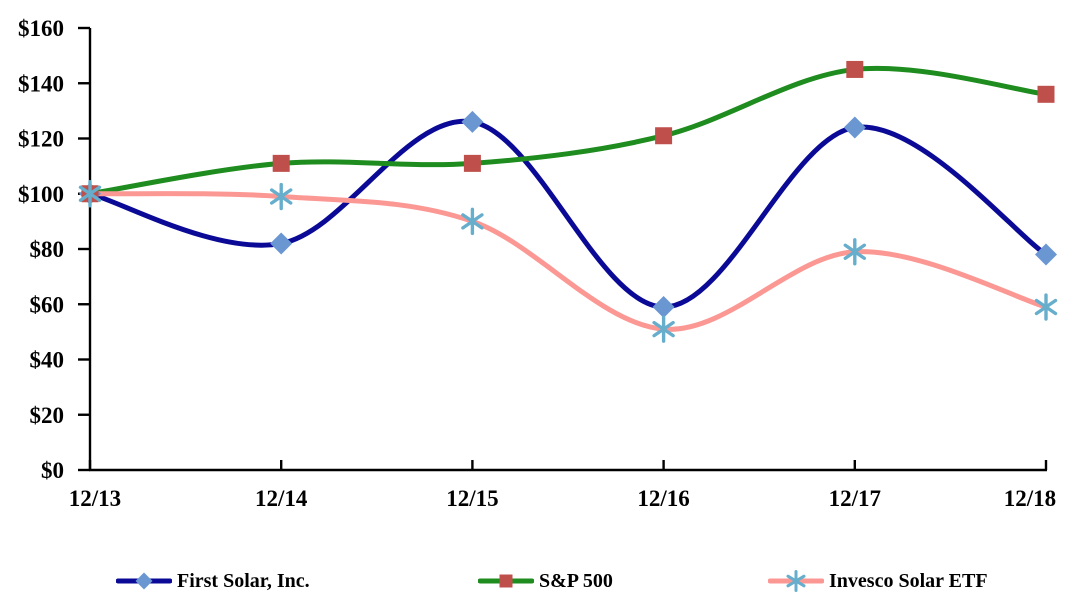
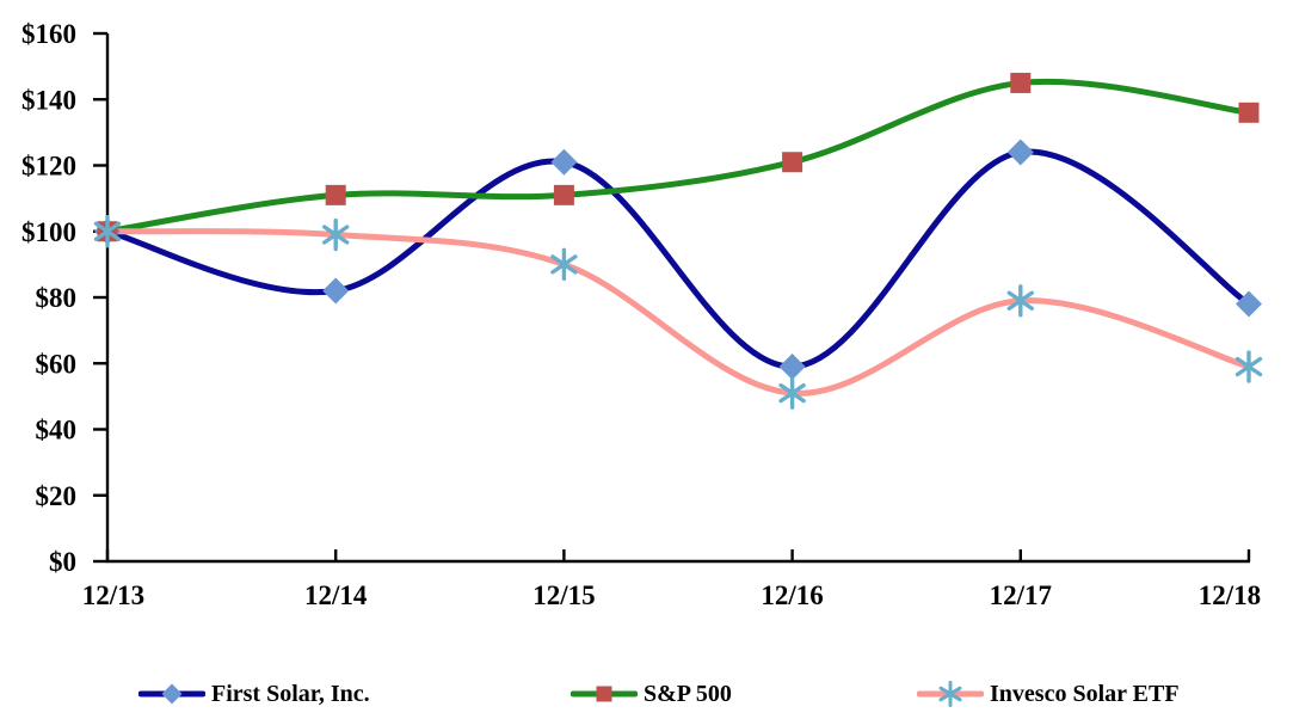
First Solar, Inc./12/15: $126 -> $121
